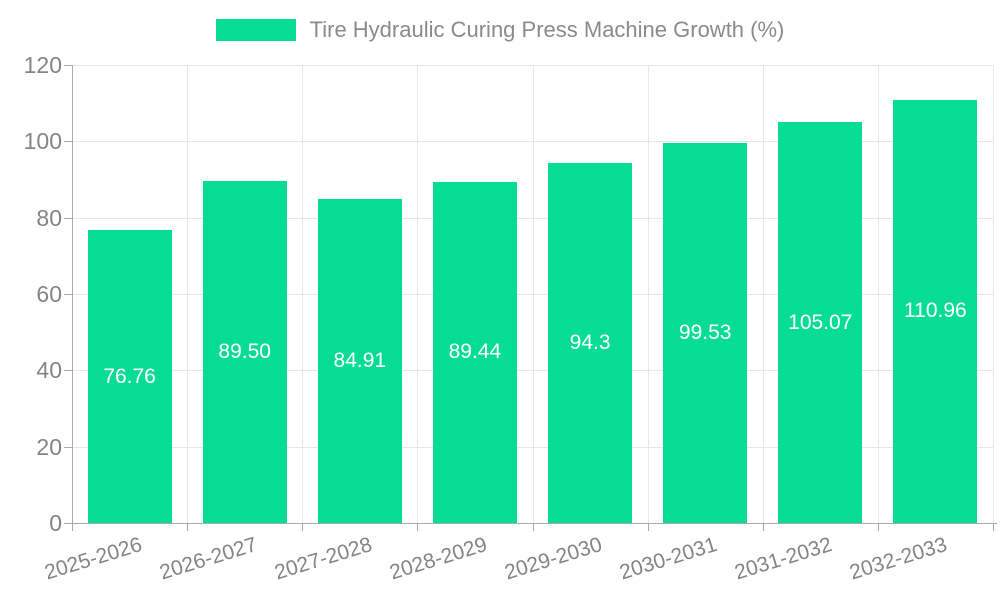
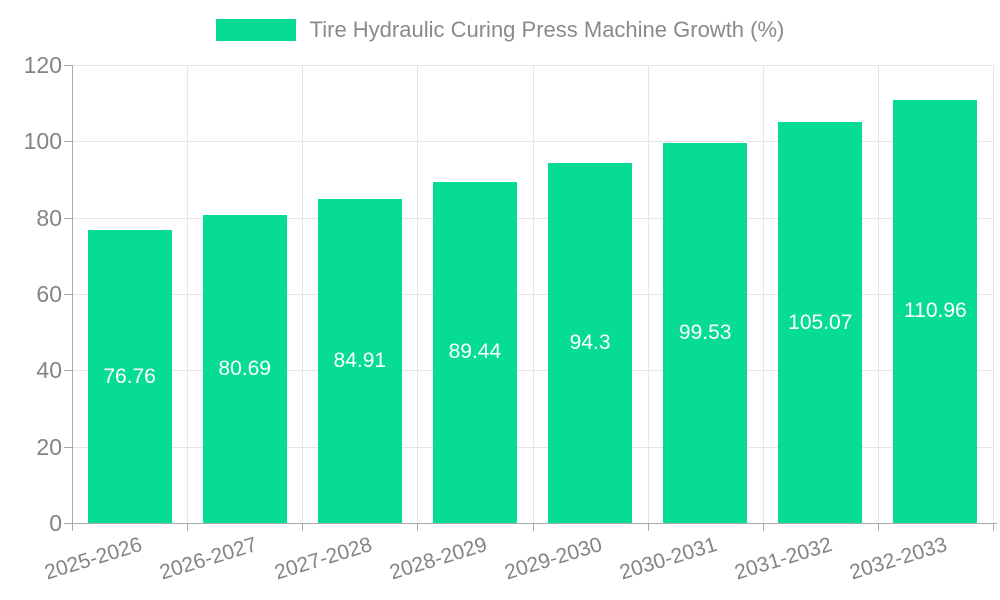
2026-2027: 89.50 -> 80.69
